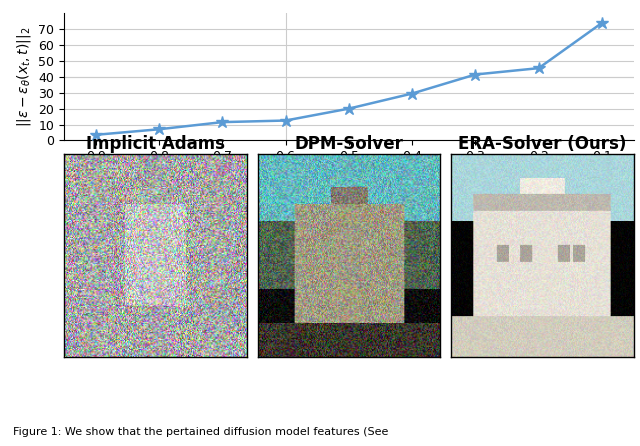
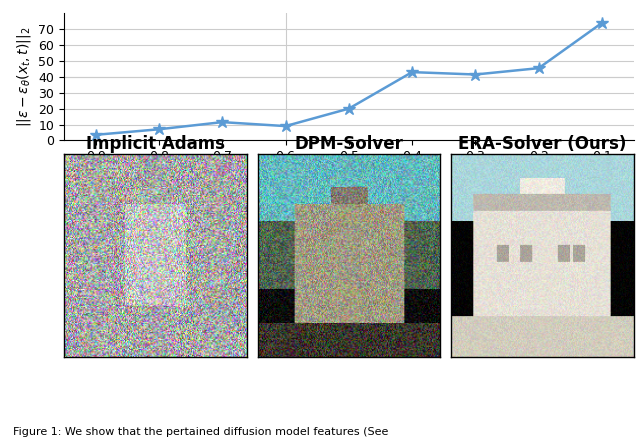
0.6: 12 -> 9
0.4: 30 -> 43
